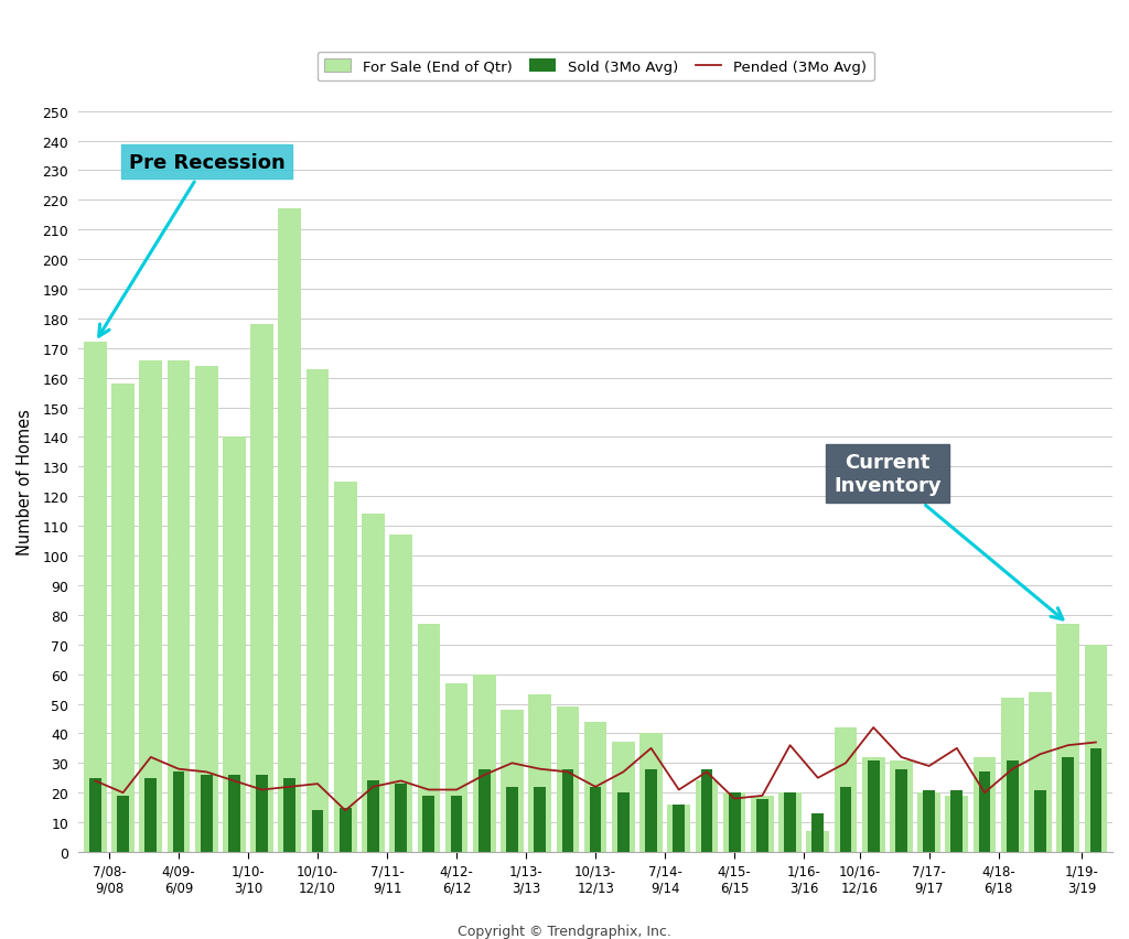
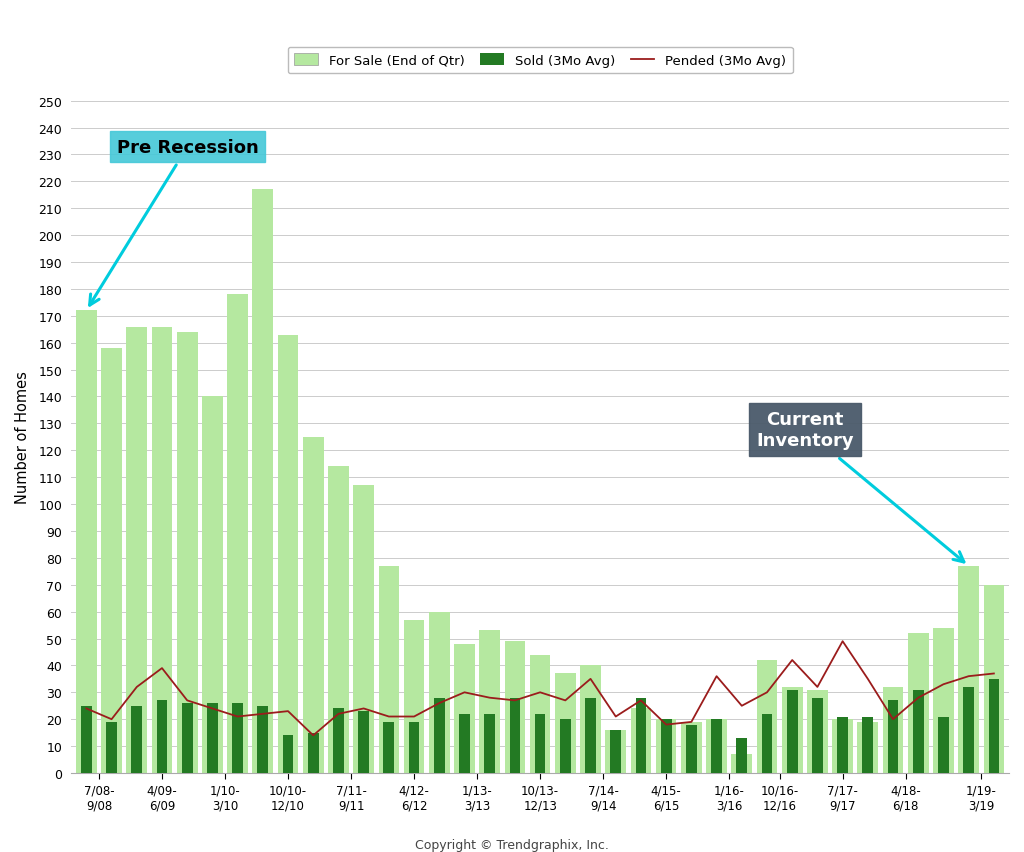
Pended (3Mo Avg)/4/09- 6/09: 28 -> 39
Pended (3Mo Avg)/10/13- 12/13: 22 -> 30
Pended (3Mo Avg)/7/17- 9/17: 29 -> 49
